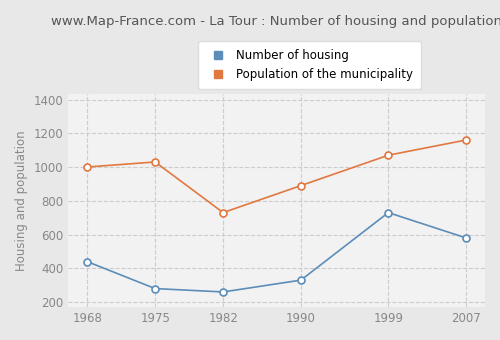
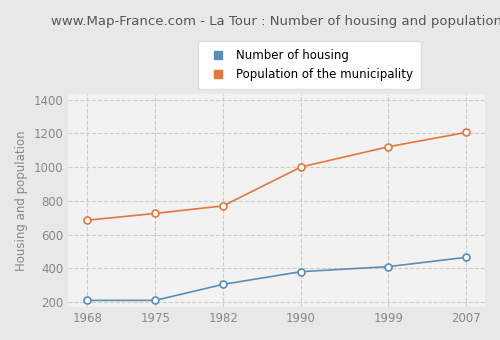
Number of housing/1968: 440 -> 210
Population of the municipality/1968: 1000 -> 680
Number of housing/1975: 280 -> 210
Population of the municipality/1975: 1030 -> 720
Number of housing/1982: 260 -> 300
Population of the municipality/1982: 730 -> 770
Number of housing/1990: 330 -> 380
Population of the municipality/1990: 890 -> 1000
Number of housing/1999: 730 -> 410
Population of the municipality/1999: 1070 -> 1120
Number of housing/2007: 580 -> 460
Population of the municipality/2007: 1160 -> 1200
